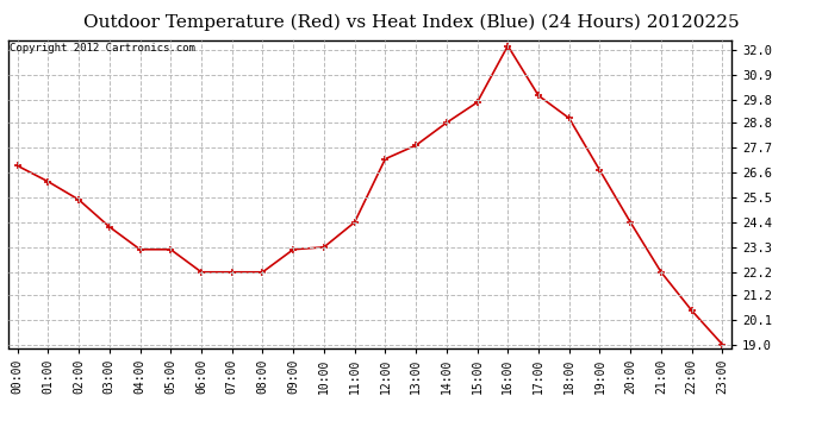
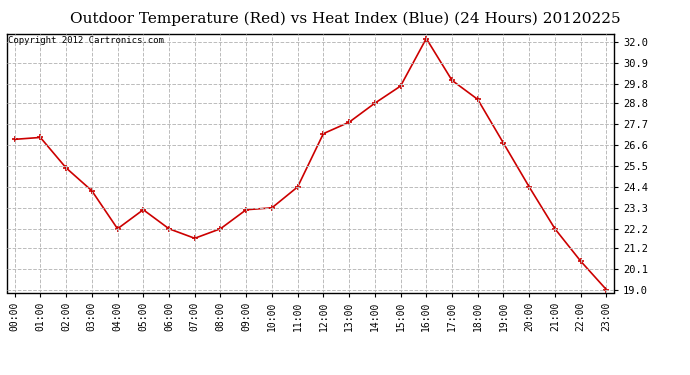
01:00: 26.2 -> 27.0
04:00: 23.2 -> 22.2
07:00: 22.2 -> 21.7
